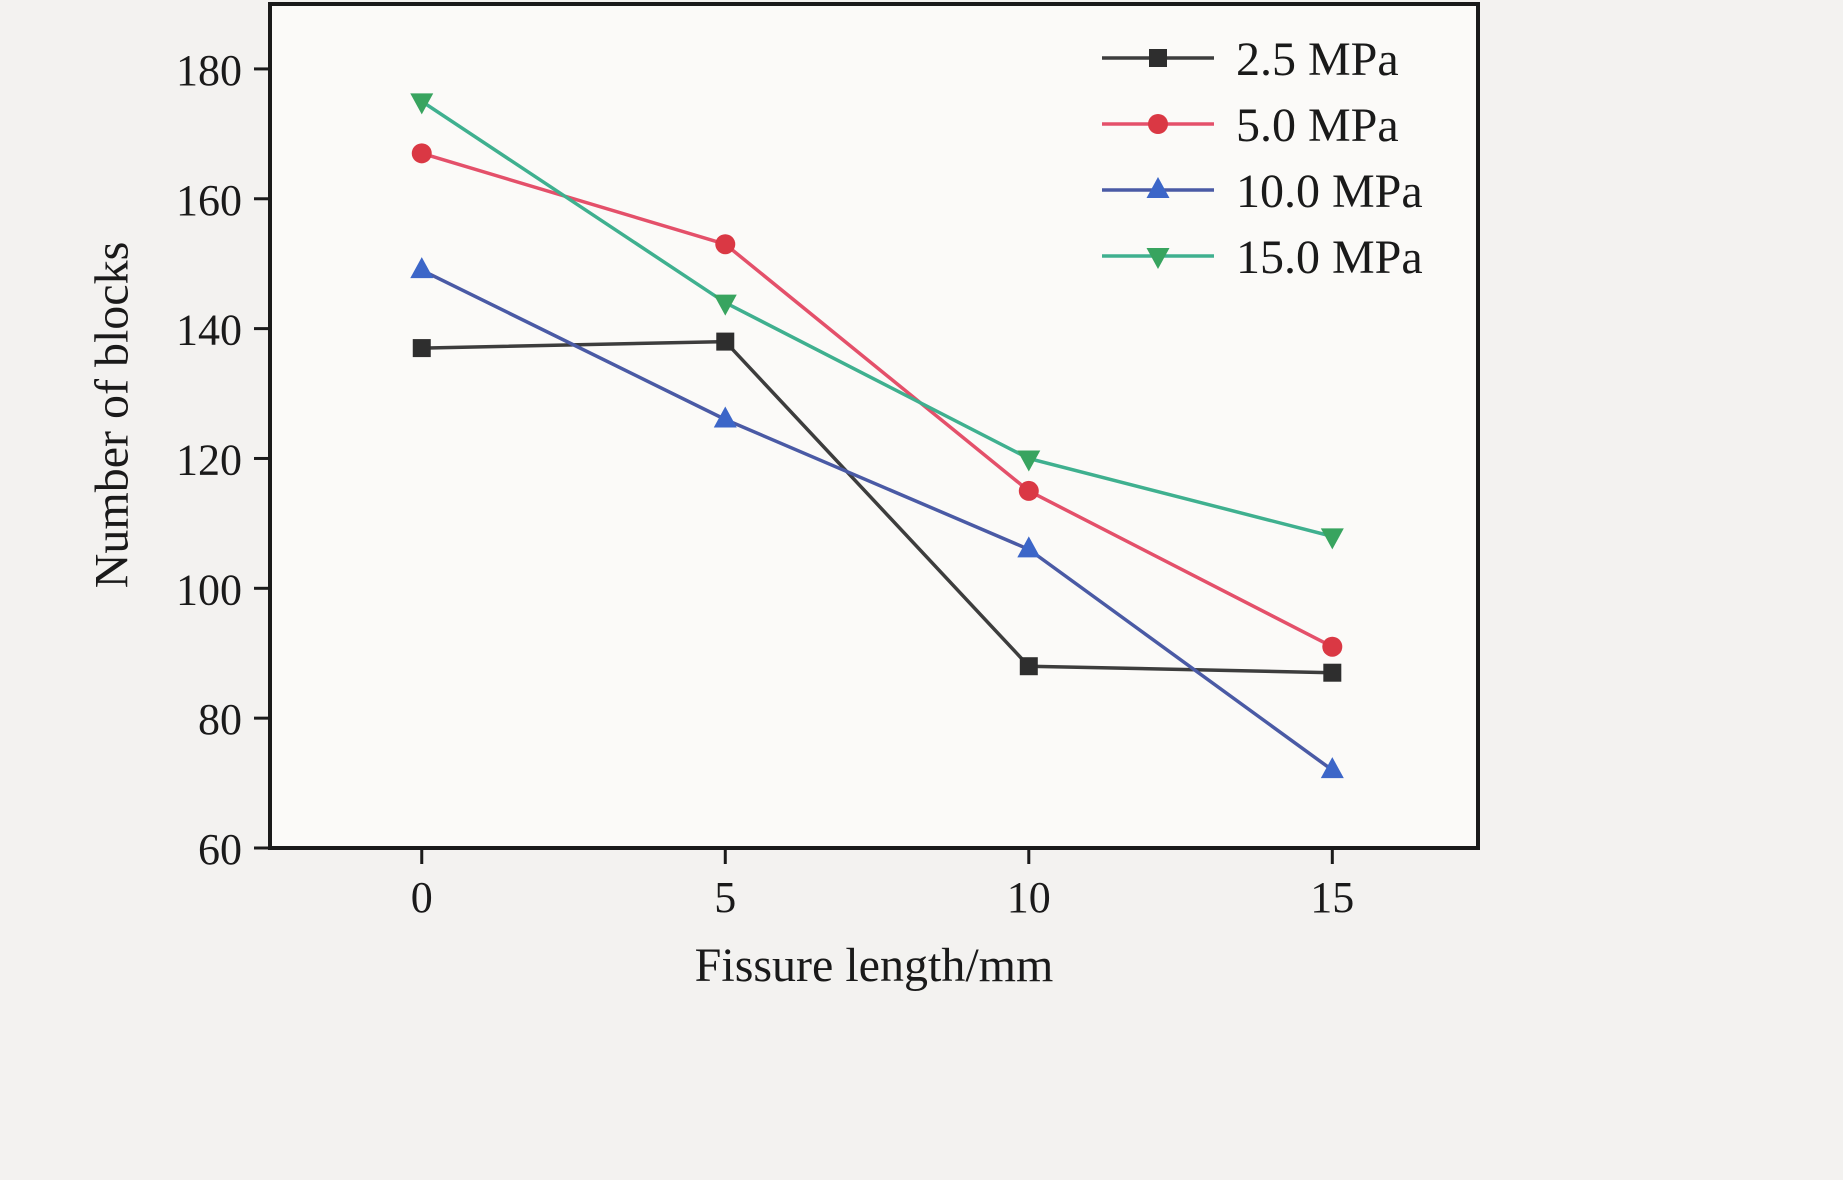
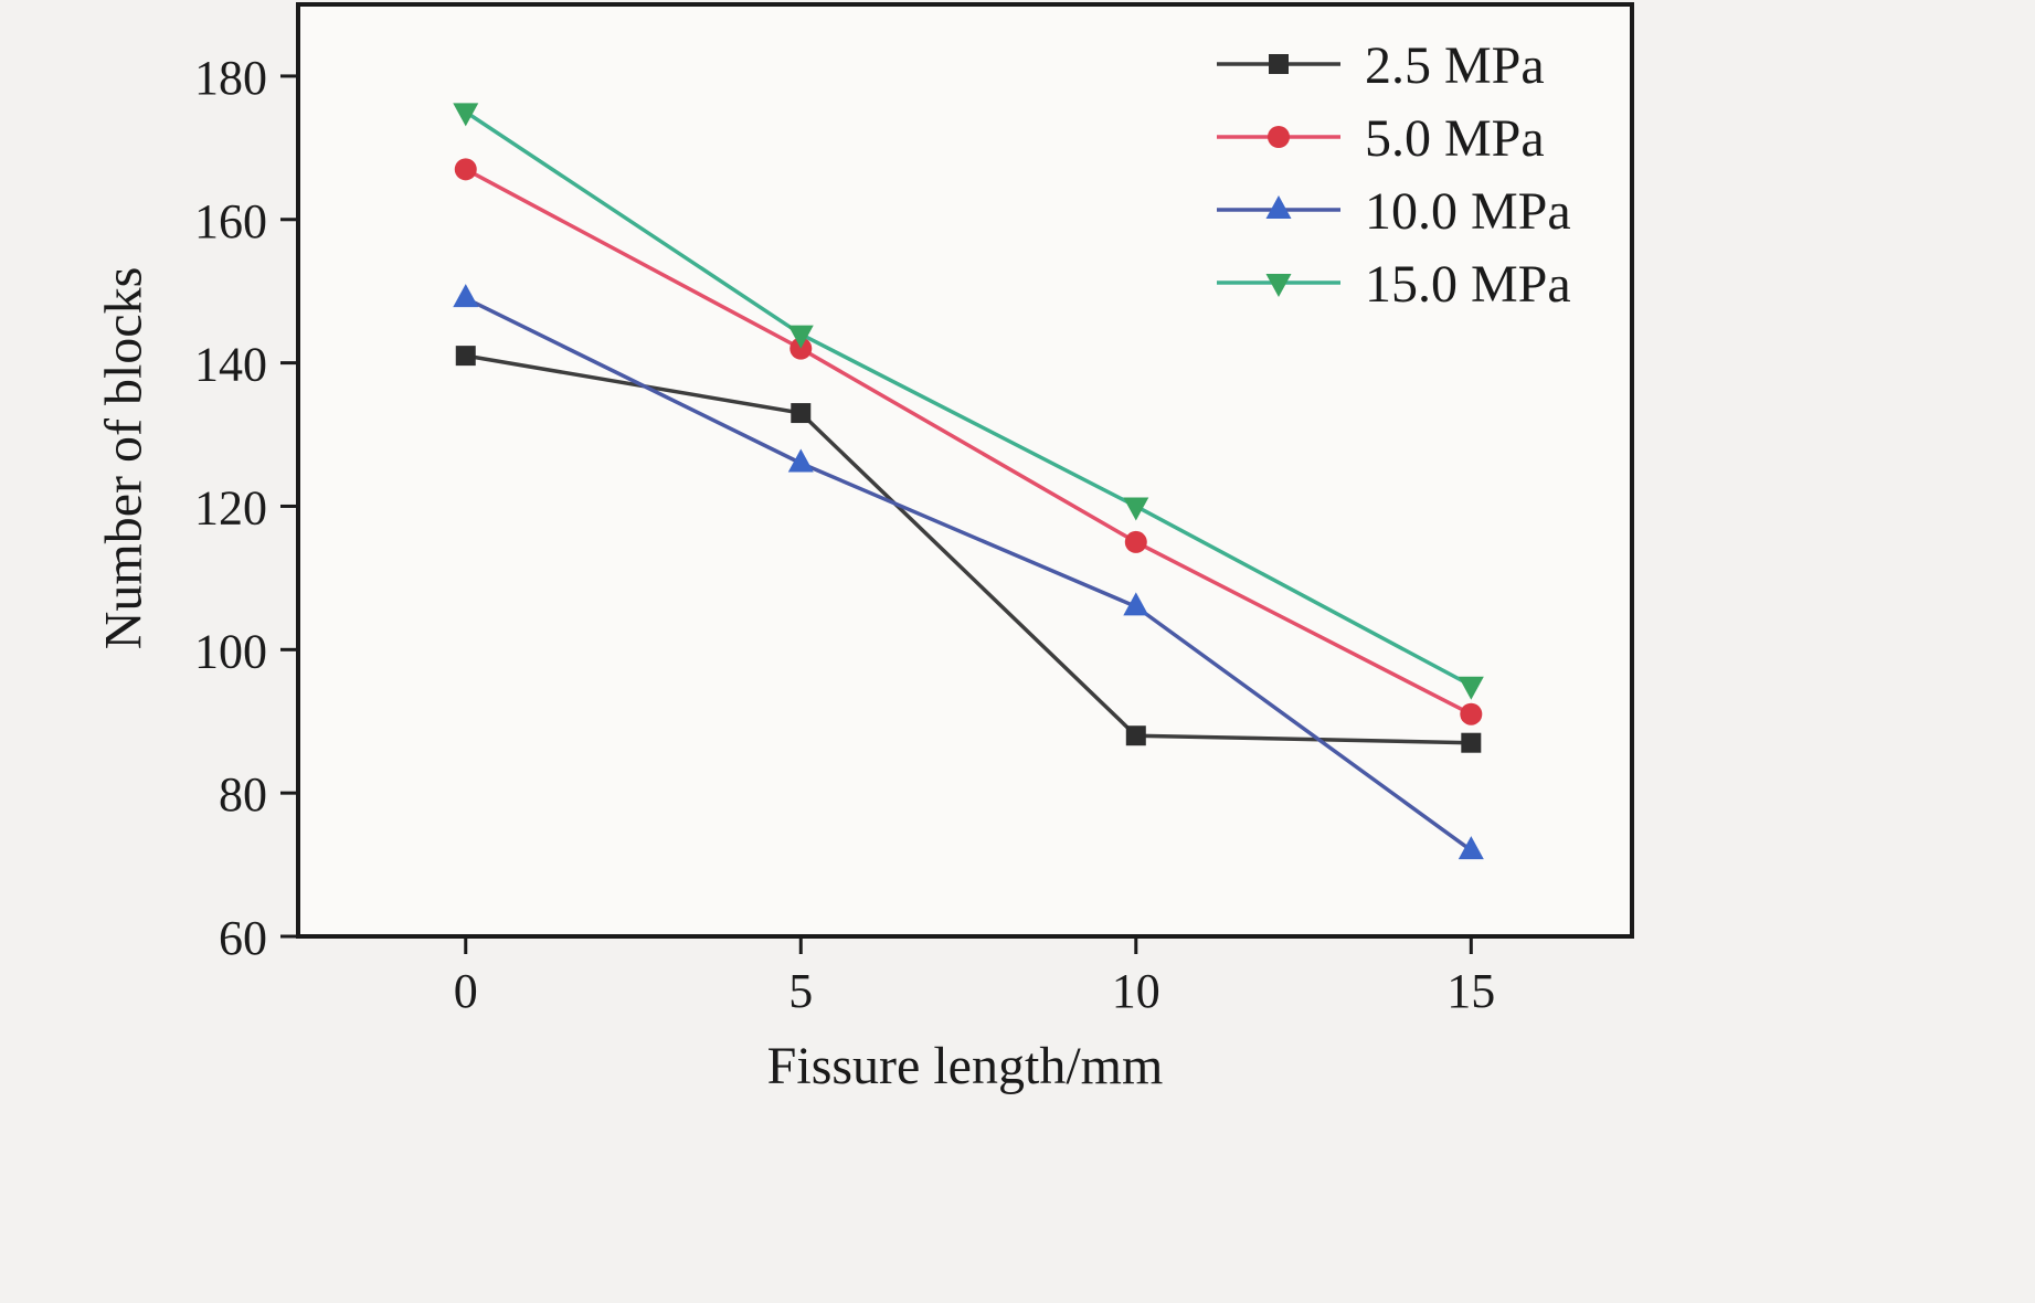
2.5 MPa/0: 137 -> 141
2.5 MPa/5: 138 -> 133
5.0 MPa/5: 153 -> 142
15.0 MPa/15: 108 -> 95
